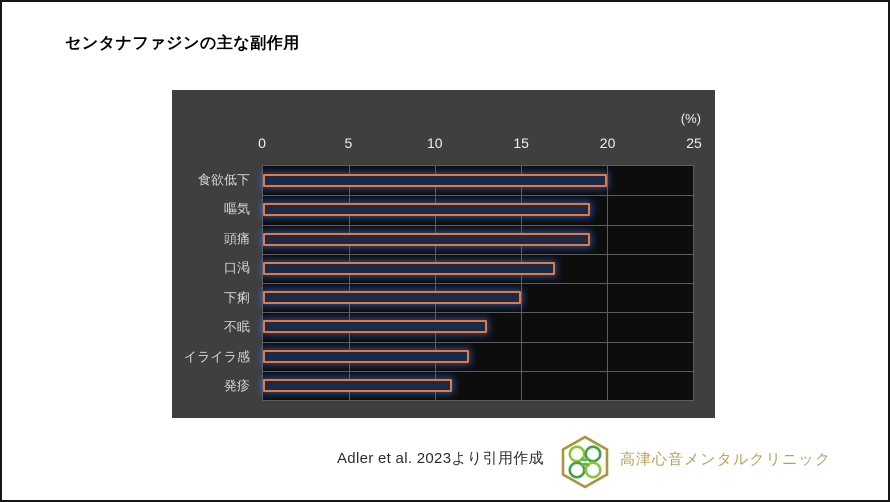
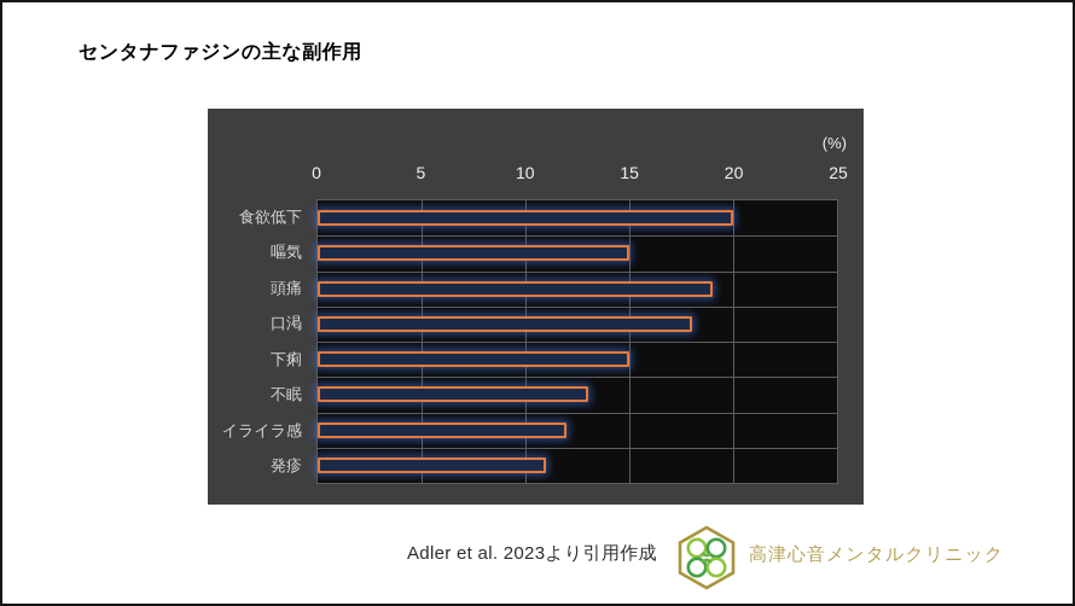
嘔気: 19 -> 15
口渇: 17 -> 18
